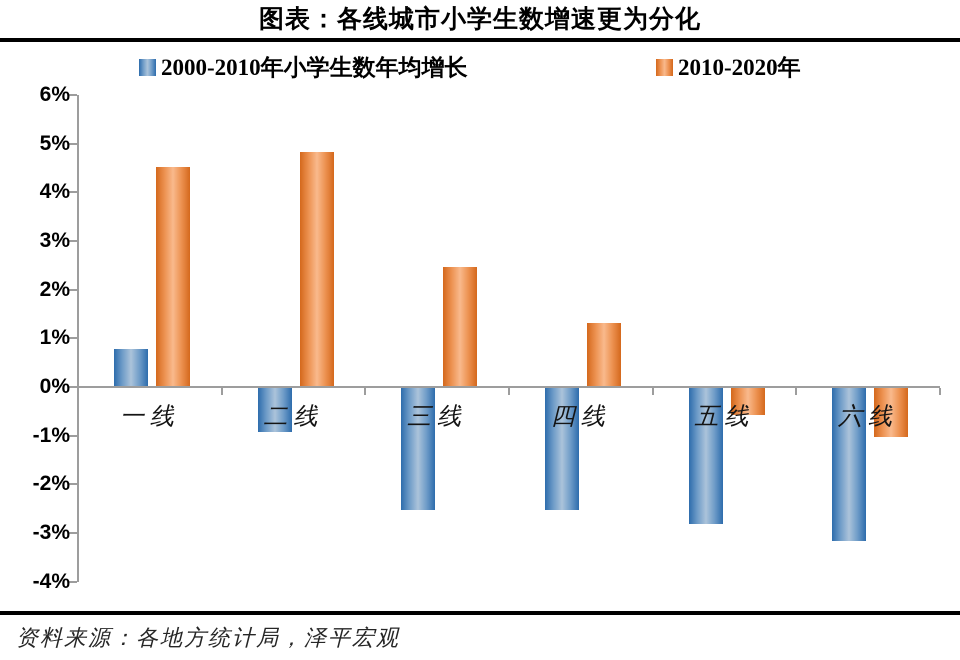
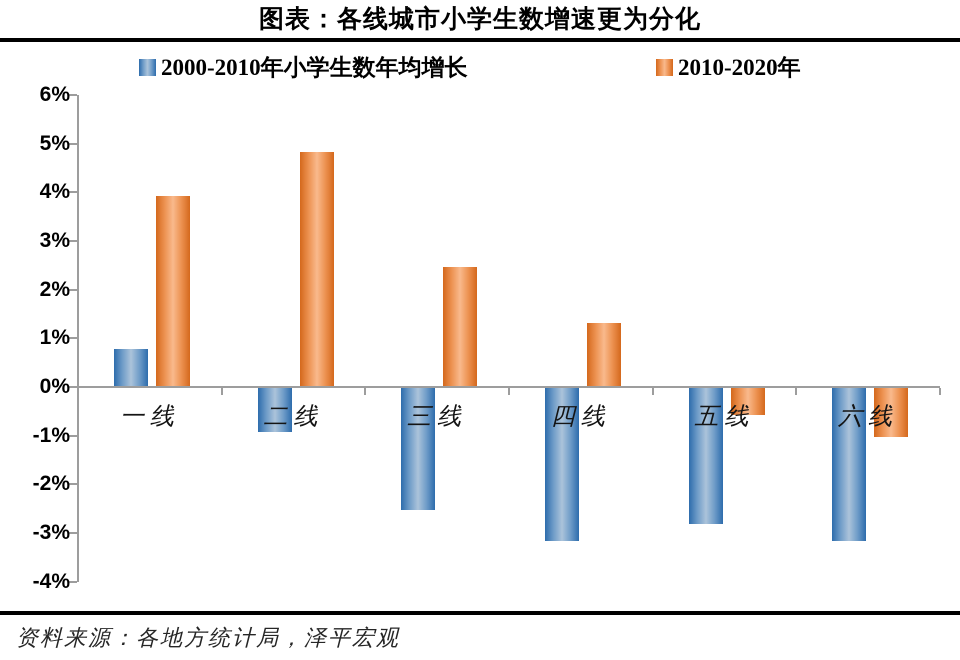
2010-2020年/一线: 4.5% -> 3.9%
2000-2010年小学生数年均增长/四线: -2.5% -> -3.1%
